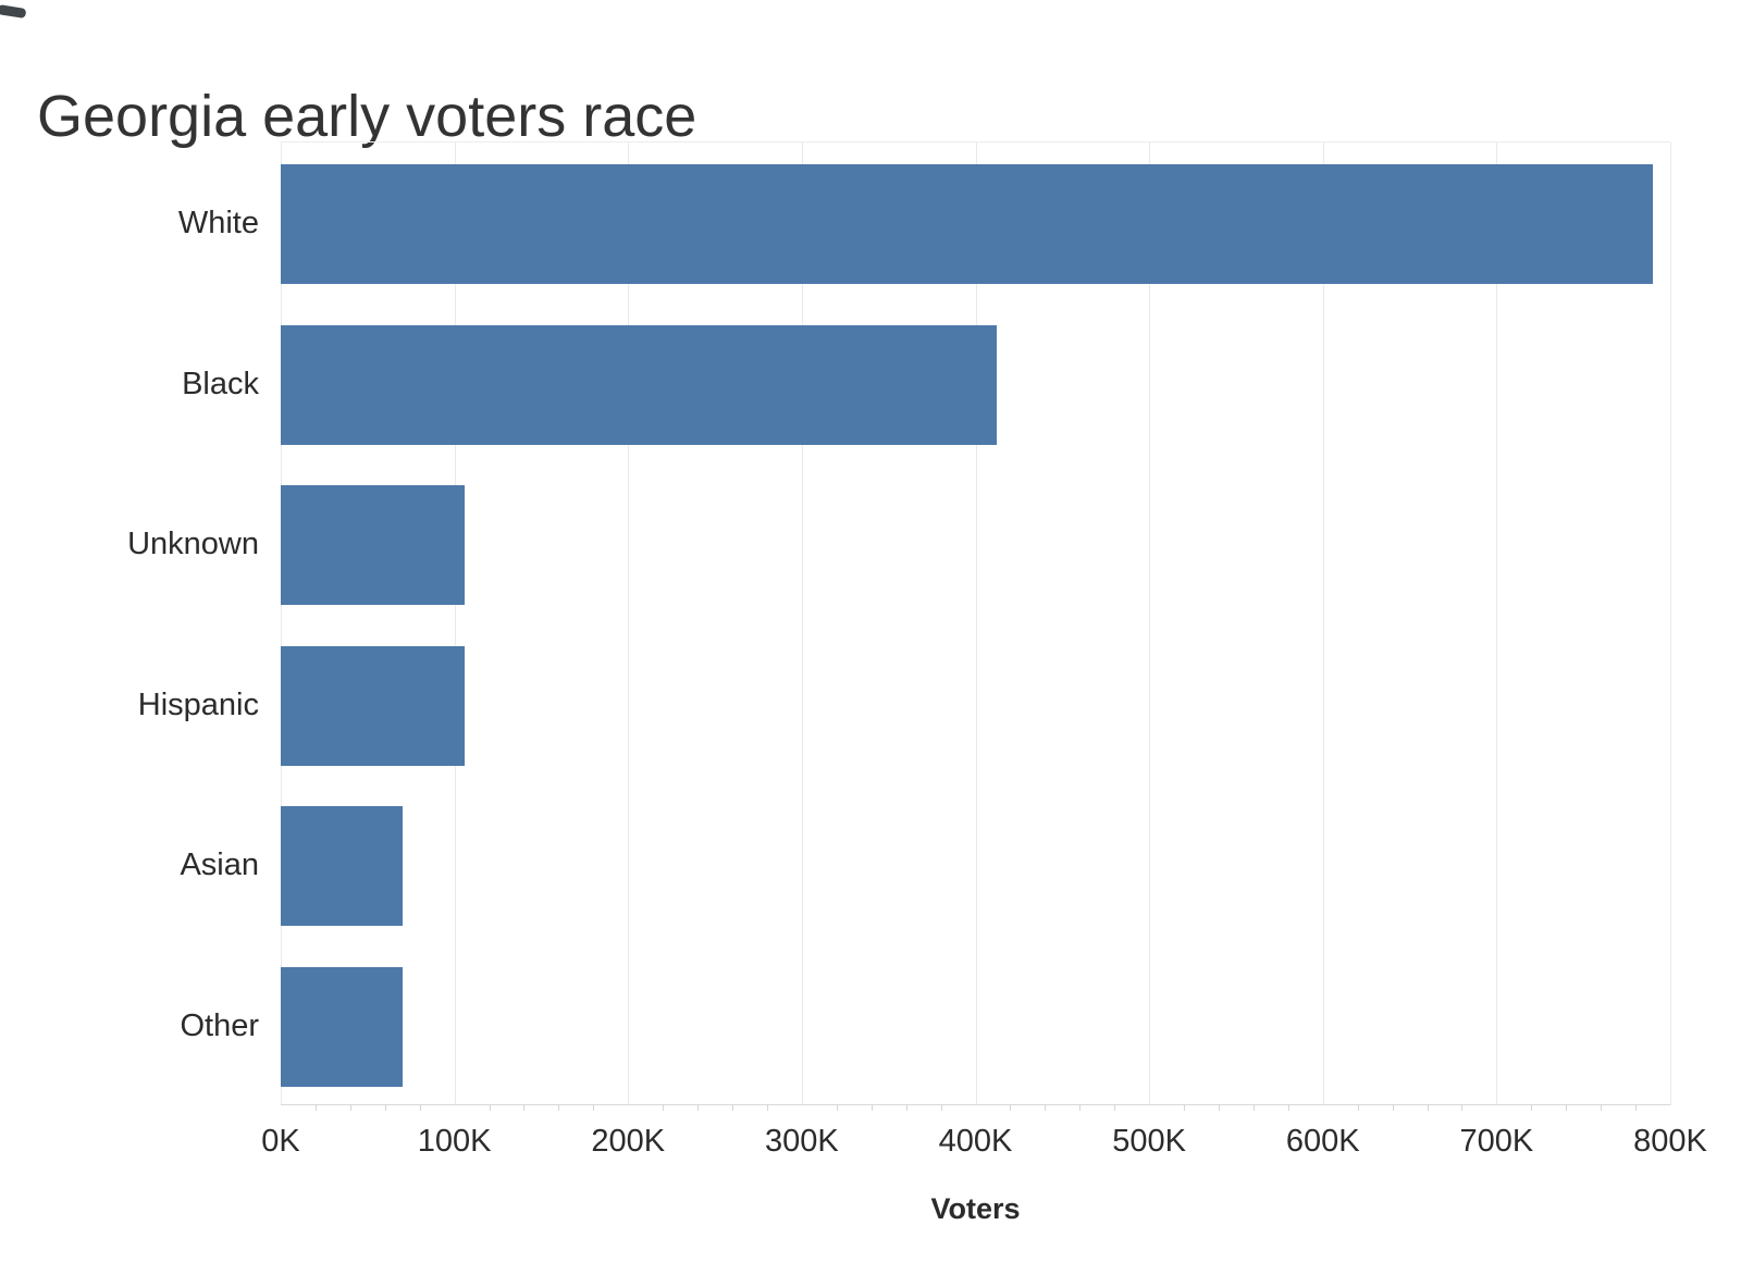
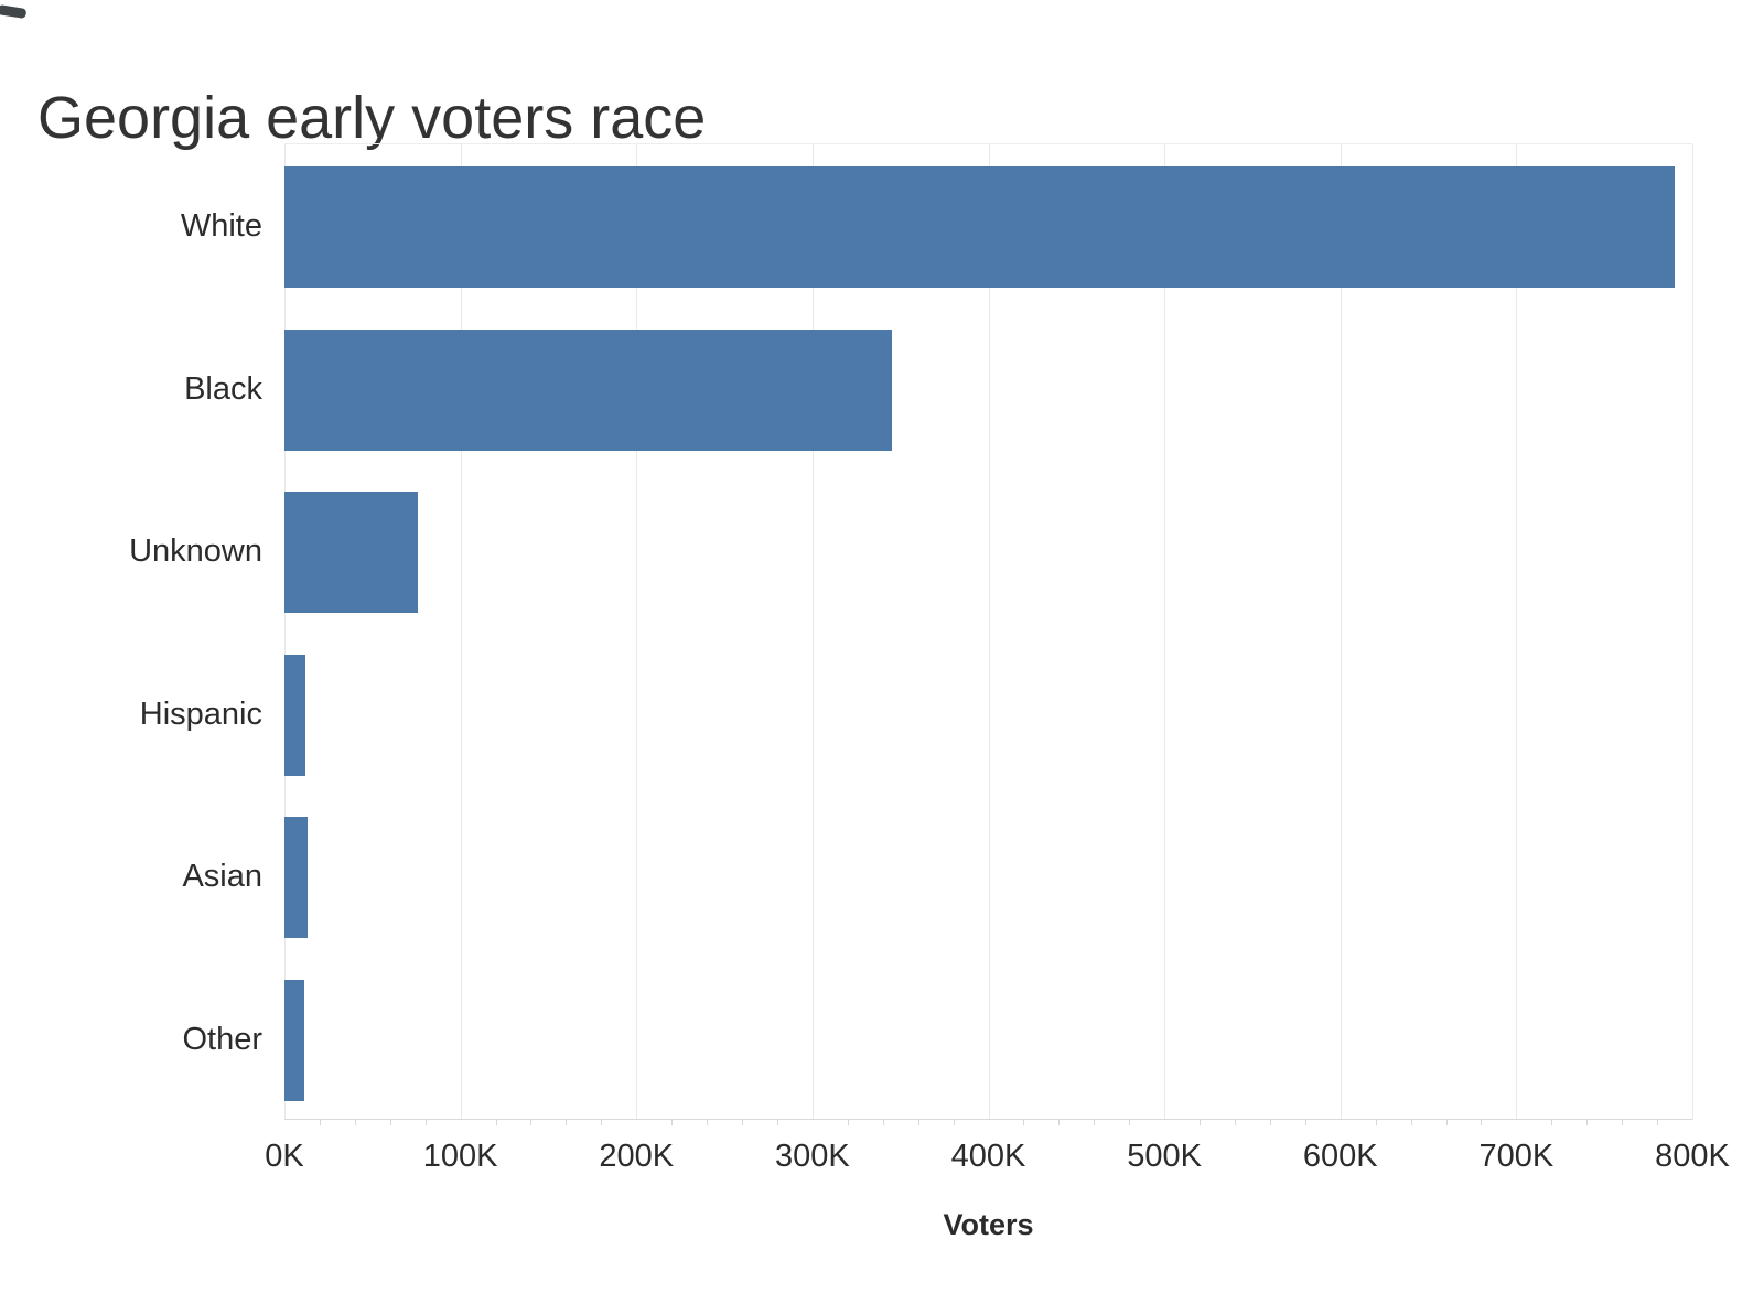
Black: 412K -> 345K
Unknown: 106K -> 76K
Hispanic: 106K -> 12K
Asian: 70K -> 13K
Other: 70K -> 11K
